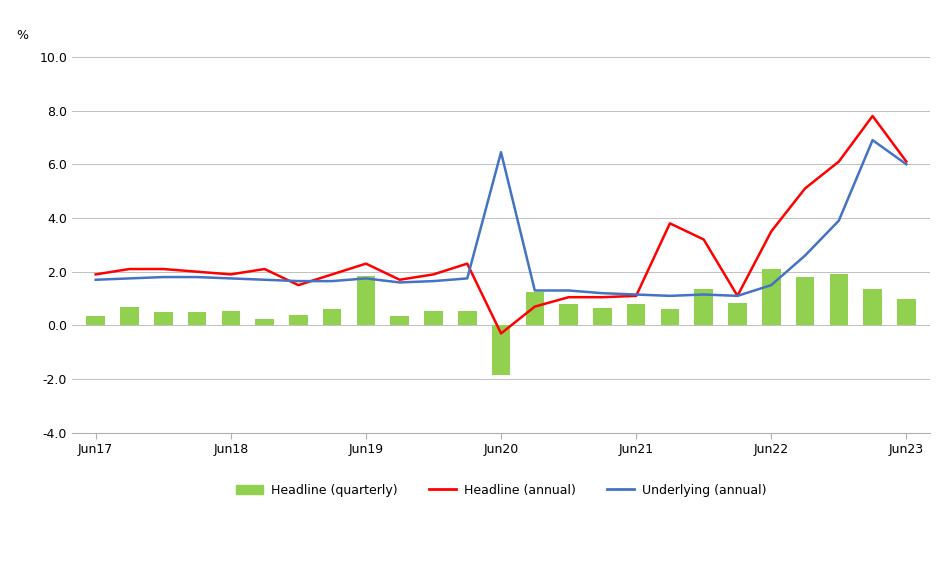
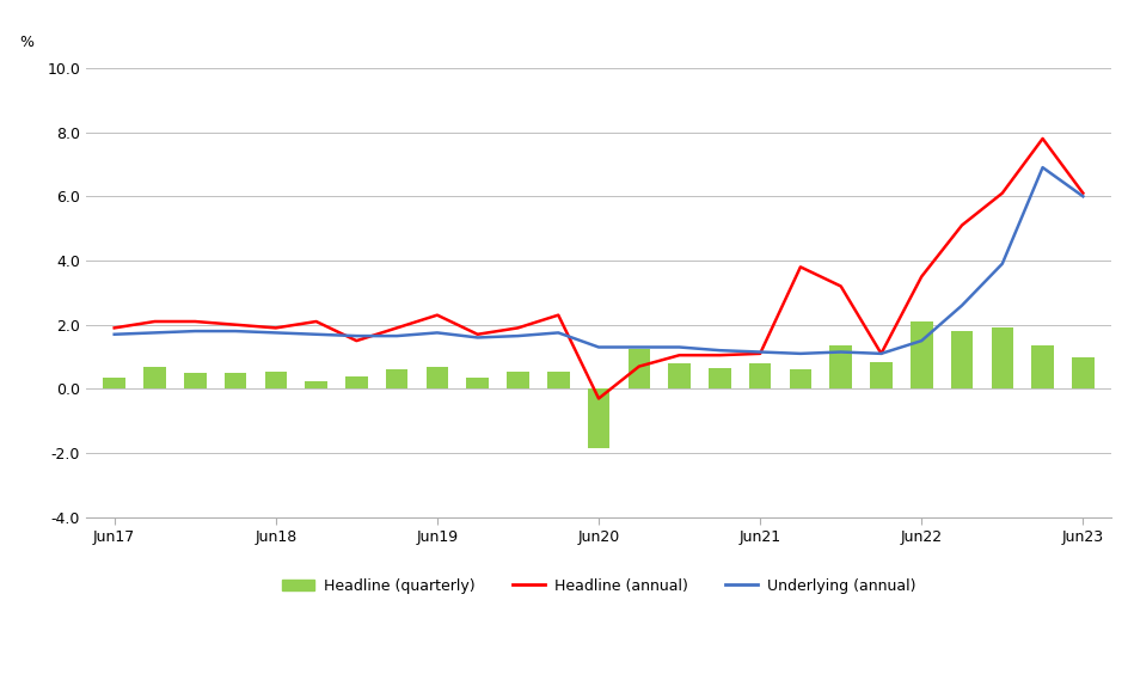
Headline (quarterly)/Jun19: 1.85 -> 0.70
Underlying (annual)/Jun20: 6.45 -> 1.30
